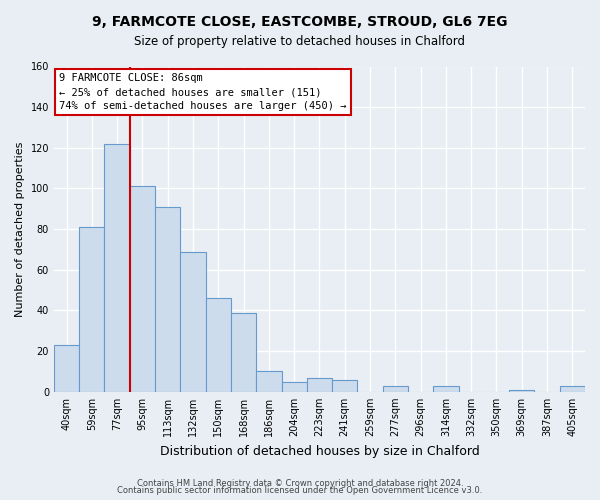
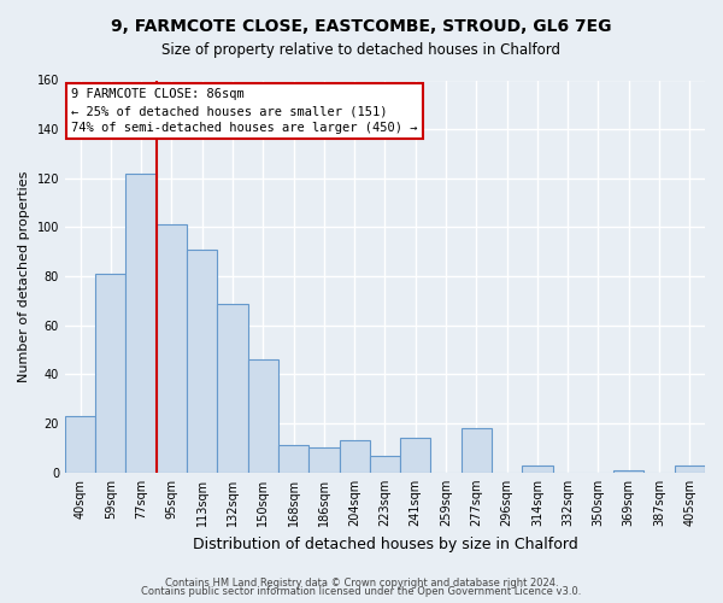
168sqm: 39 -> 11
204sqm: 5 -> 13
241sqm: 6 -> 14
277sqm: 3 -> 18
